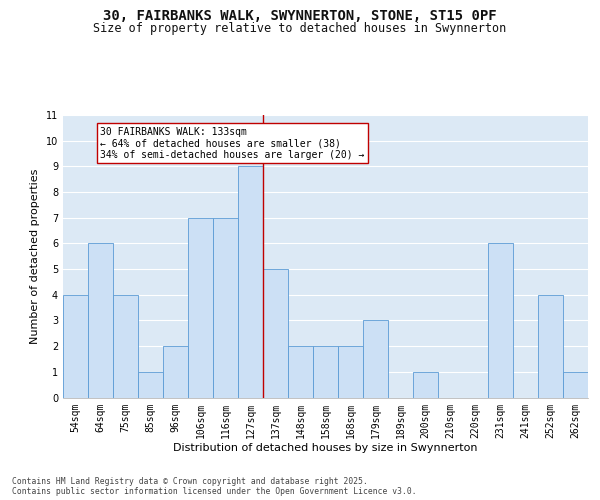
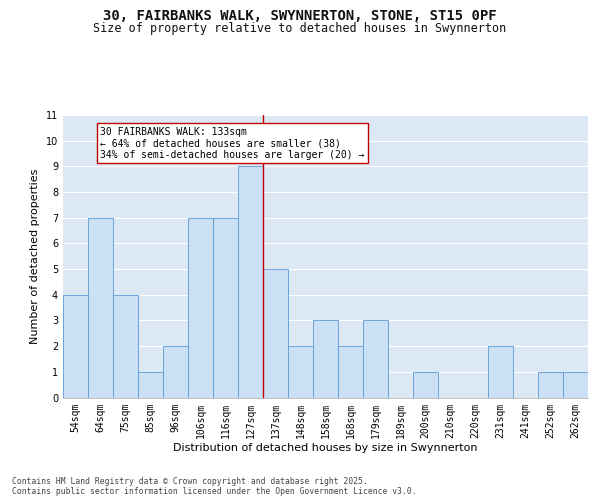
64sqm: 6 -> 7
158sqm: 2 -> 3
231sqm: 6 -> 2
252sqm: 4 -> 1
